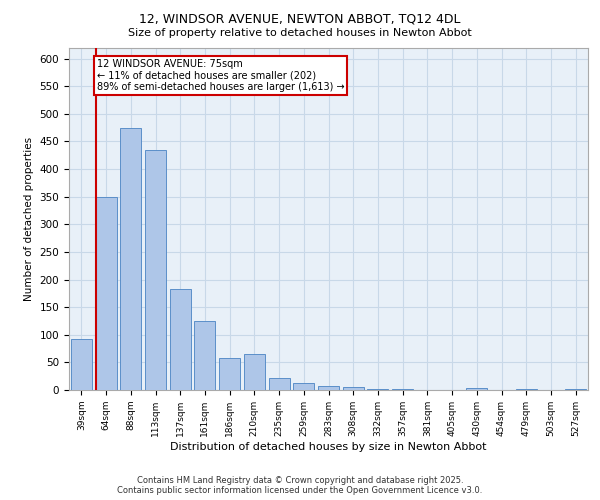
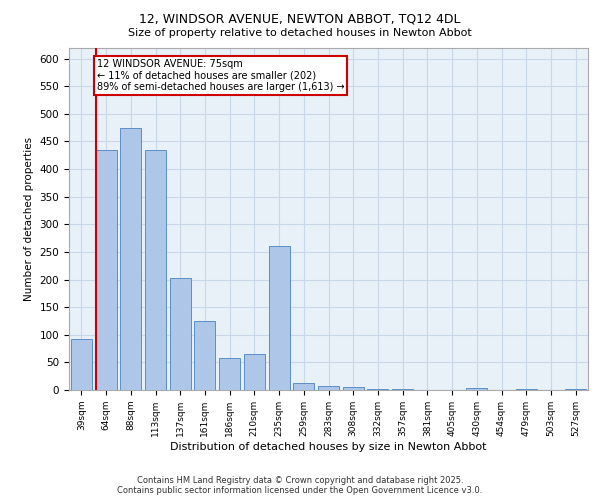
64sqm: 350 -> 434
137sqm: 182 -> 202
235sqm: 22 -> 260
